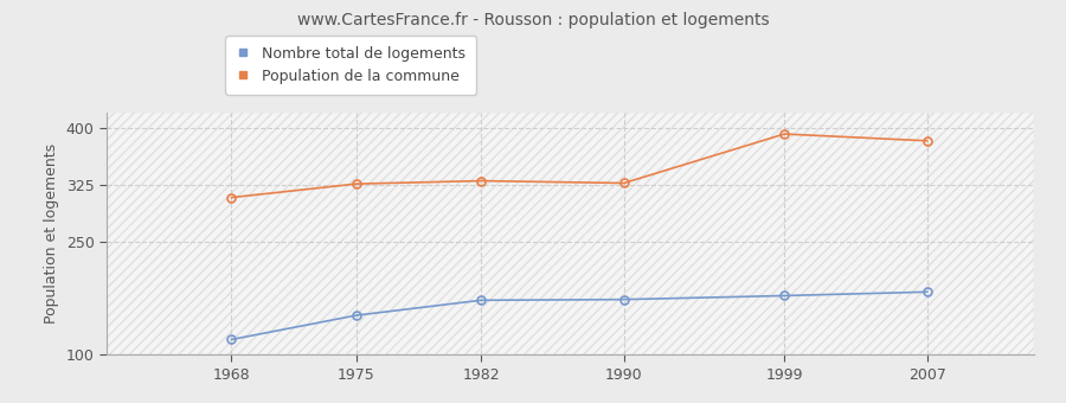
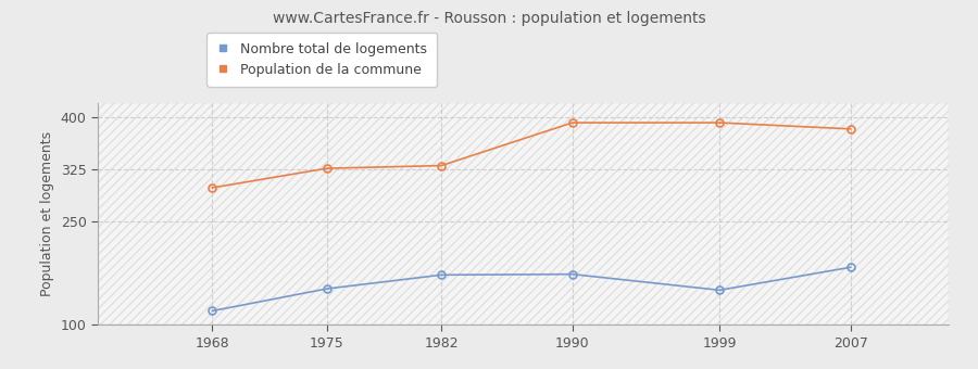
Population de la commune/1968: 308 -> 298
Population de la commune/1990: 327 -> 392
Nombre total de logements/1999: 178 -> 150
